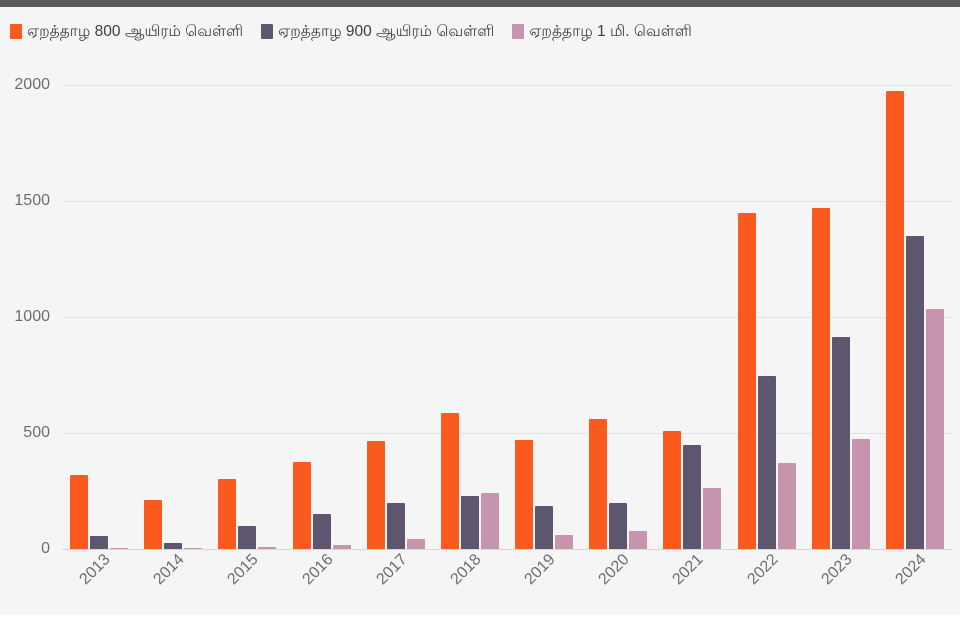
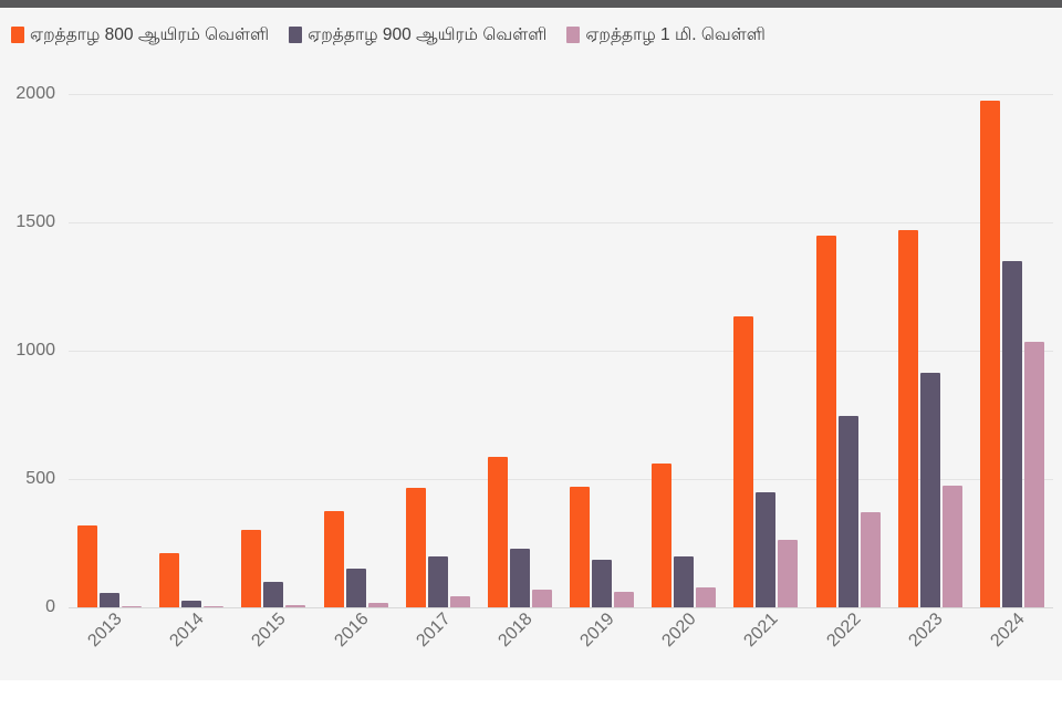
ஏறத்தாழ 1 மி. வெள்ளி/2018: 240 -> 70
ஏறத்தாழ 800 ஆயிரம் வெள்ளி/2021: 510 -> 1140
